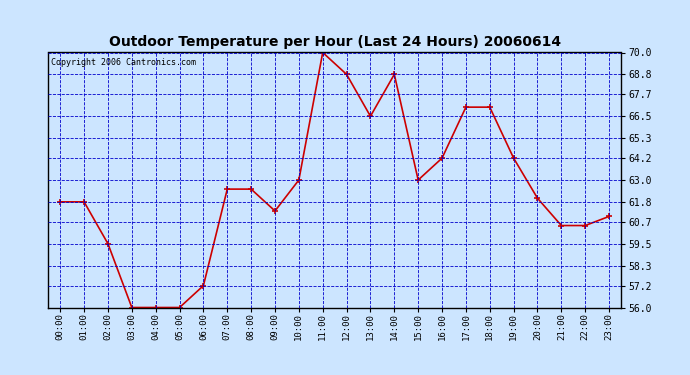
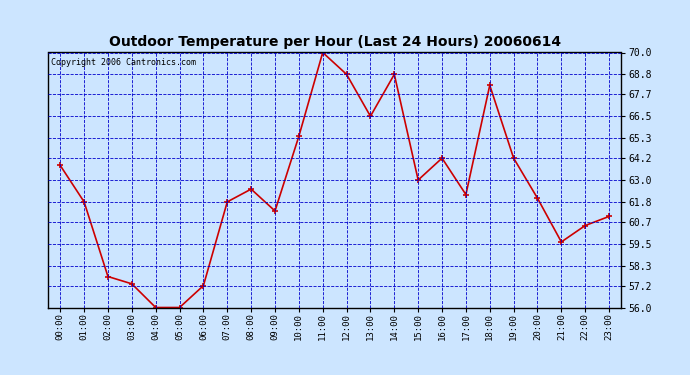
00:00: 61.8 -> 63.8
02:00: 59.5 -> 57.7
03:00: 56.0 -> 57.3
07:00: 62.5 -> 61.8
10:00: 63.0 -> 65.4
17:00: 67.0 -> 62.2
18:00: 67.0 -> 68.2
21:00: 60.5 -> 59.6
